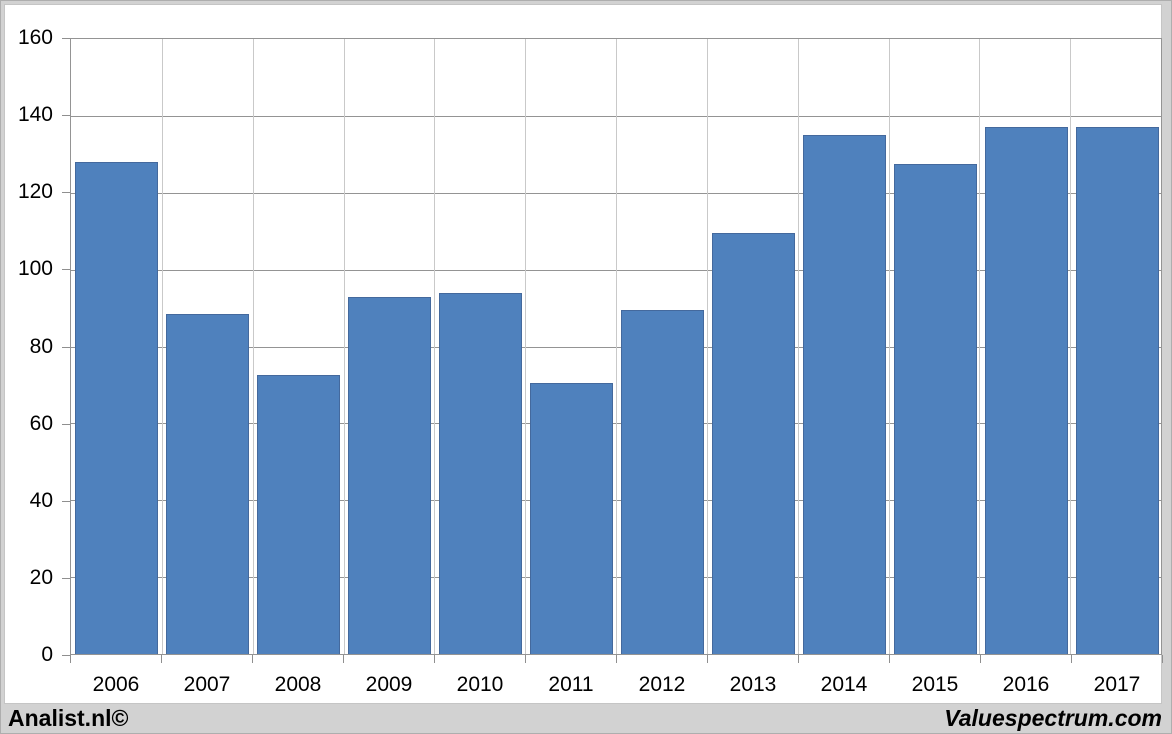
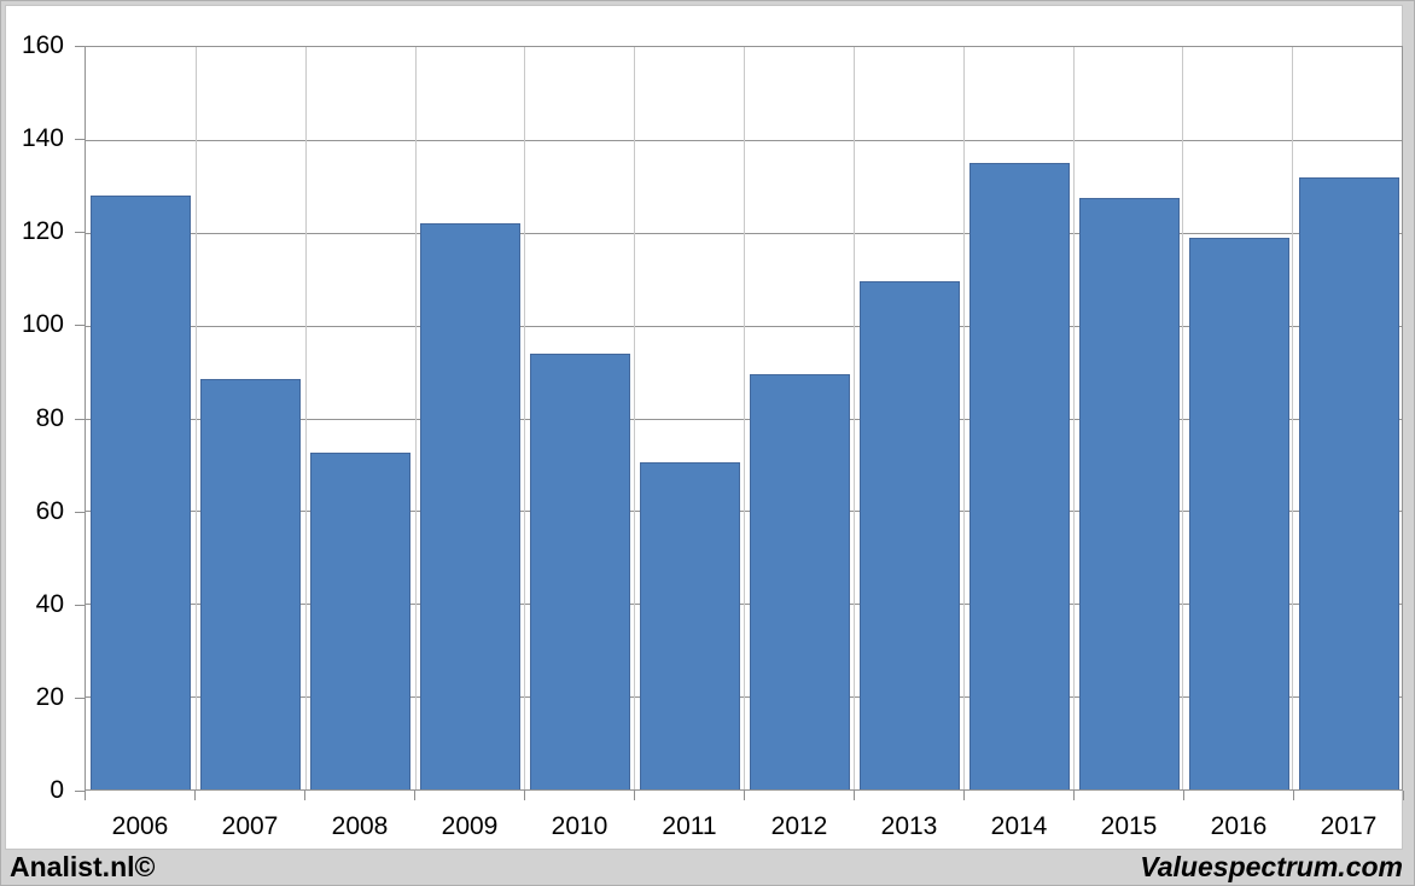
2009: 93 -> 122
2016: 137 -> 119
2017: 137 -> 132
